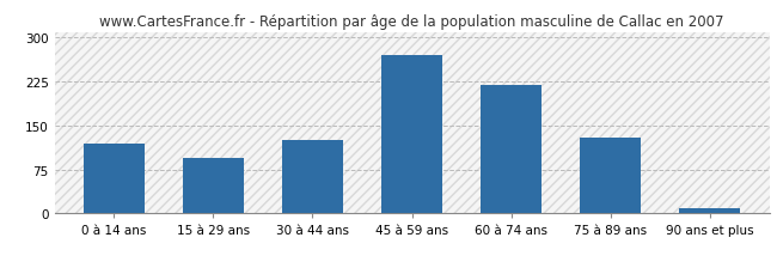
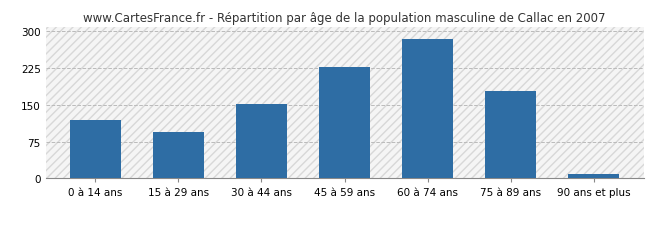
30 à 44 ans: 125 -> 152
45 à 59 ans: 270 -> 228
60 à 74 ans: 220 -> 284
75 à 89 ans: 130 -> 178
